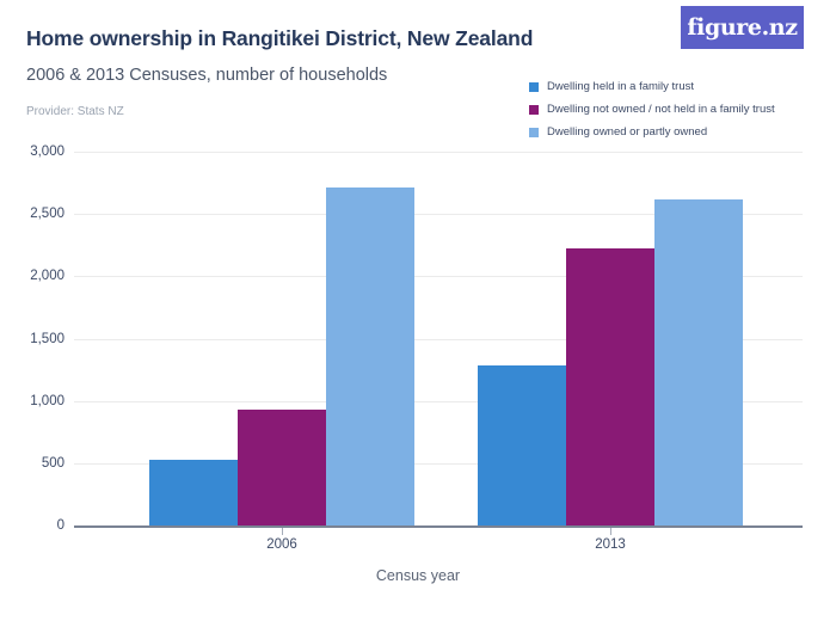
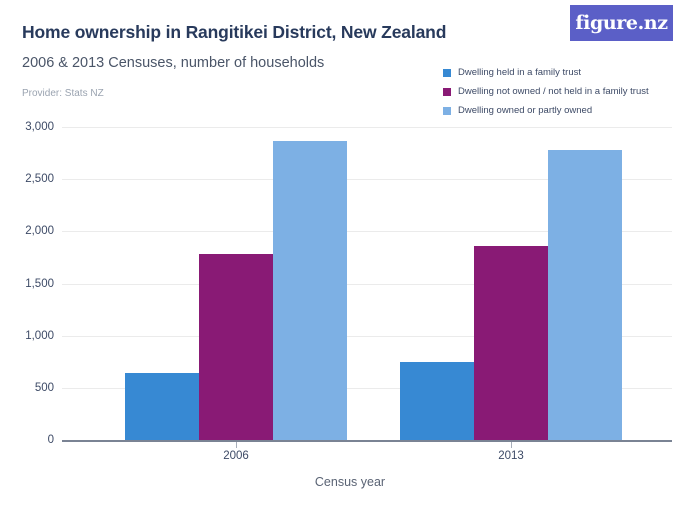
Dwelling held in a family trust/2006: 530 -> 640
Dwelling not owned / not held in a family trust/2006: 930 -> 1780
Dwelling owned or partly owned/2006: 2710 -> 2860
Dwelling held in a family trust/2013: 1280 -> 750
Dwelling not owned / not held in a family trust/2013: 2220 -> 1860
Dwelling owned or partly owned/2013: 2620 -> 2780
